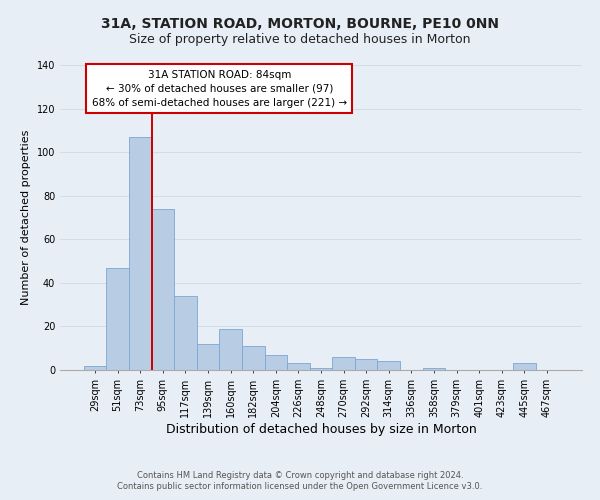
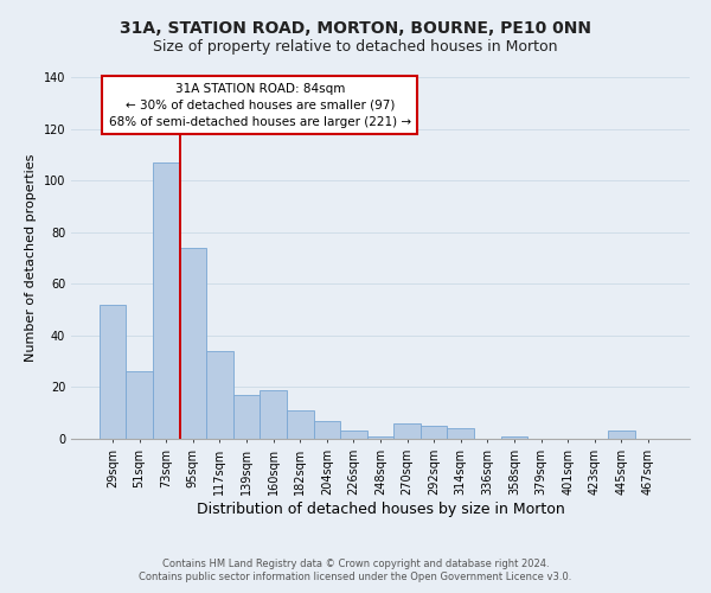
29sqm: 2 -> 52
51sqm: 47 -> 26
139sqm: 12 -> 17
